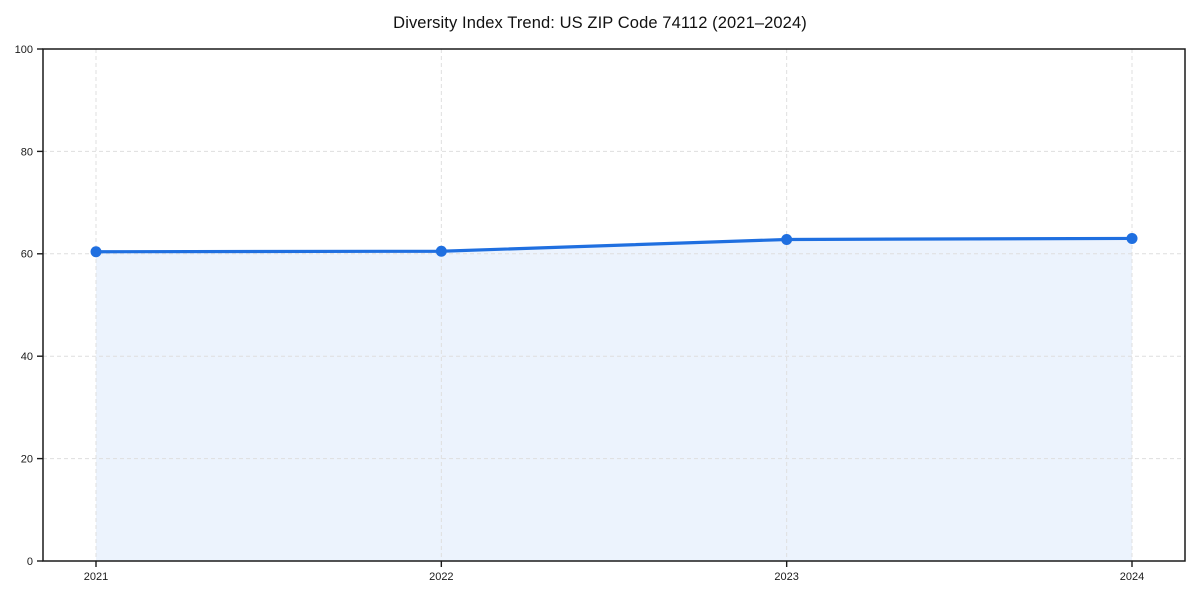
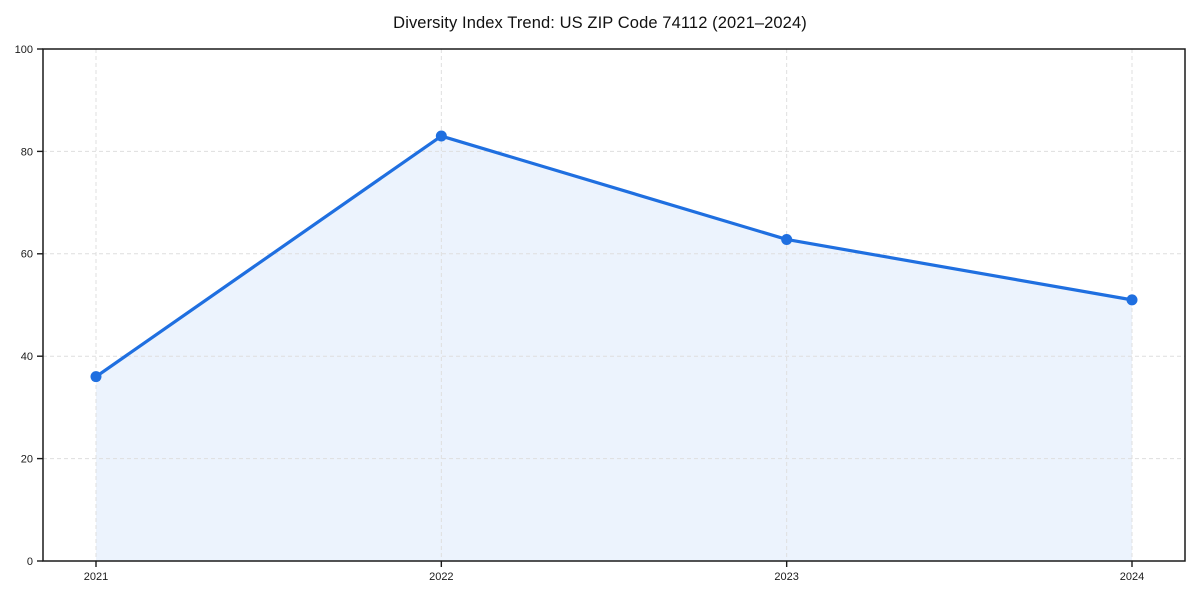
2021: 60 -> 36
2022: 60 -> 83
2024: 63 -> 51
